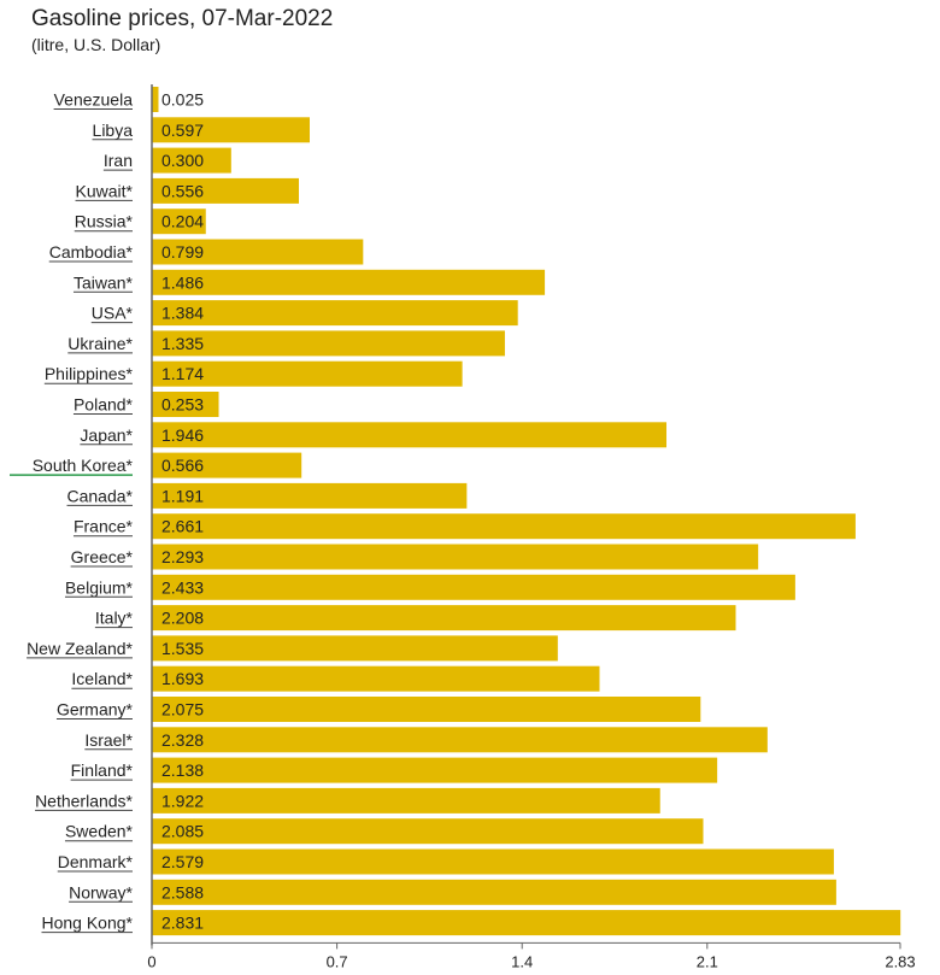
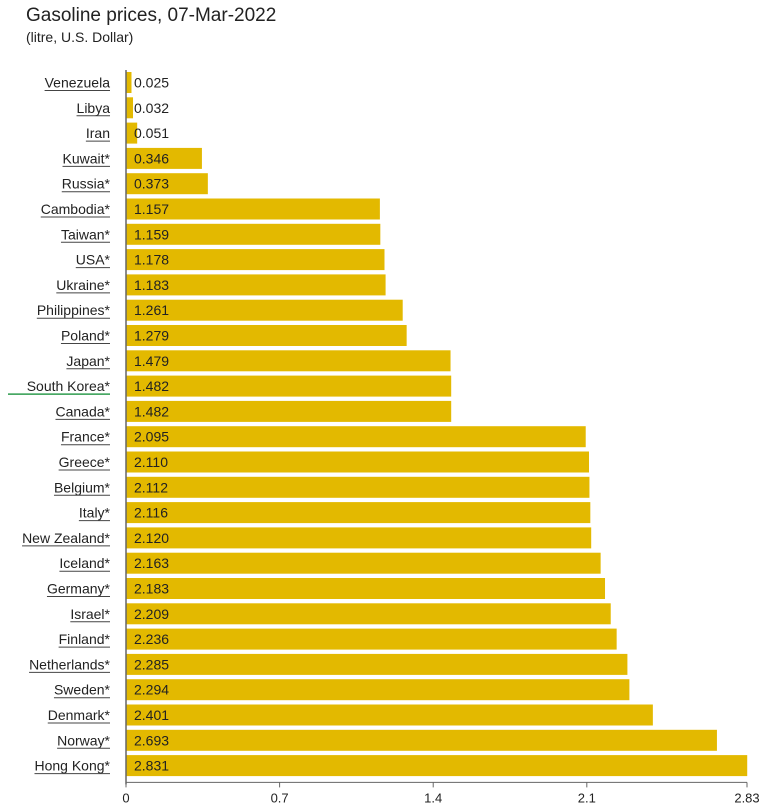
Libya: 0.597 -> 0.032
Iran: 0.300 -> 0.051
Kuwait*: 0.556 -> 0.346
Russia*: 0.204 -> 0.373
Cambodia*: 0.799 -> 1.157
Taiwan*: 1.486 -> 1.159
USA*: 1.384 -> 1.178
Ukraine*: 1.335 -> 1.183
Philippines*: 1.174 -> 1.261
Poland*: 0.253 -> 1.279
Japan*: 1.946 -> 1.479
South Korea*: 0.566 -> 1.482
Canada*: 1.191 -> 1.482
France*: 2.661 -> 2.095
Greece*: 2.293 -> 2.110
Belgium*: 2.433 -> 2.112
Italy*: 2.208 -> 2.116
New Zealand*: 1.535 -> 2.120
Iceland*: 1.693 -> 2.163
Germany*: 2.075 -> 2.183
Israel*: 2.328 -> 2.209
Finland*: 2.138 -> 2.236
Netherlands*: 1.922 -> 2.285
Sweden*: 2.085 -> 2.294
Denmark*: 2.579 -> 2.401
Norway*: 2.588 -> 2.693
